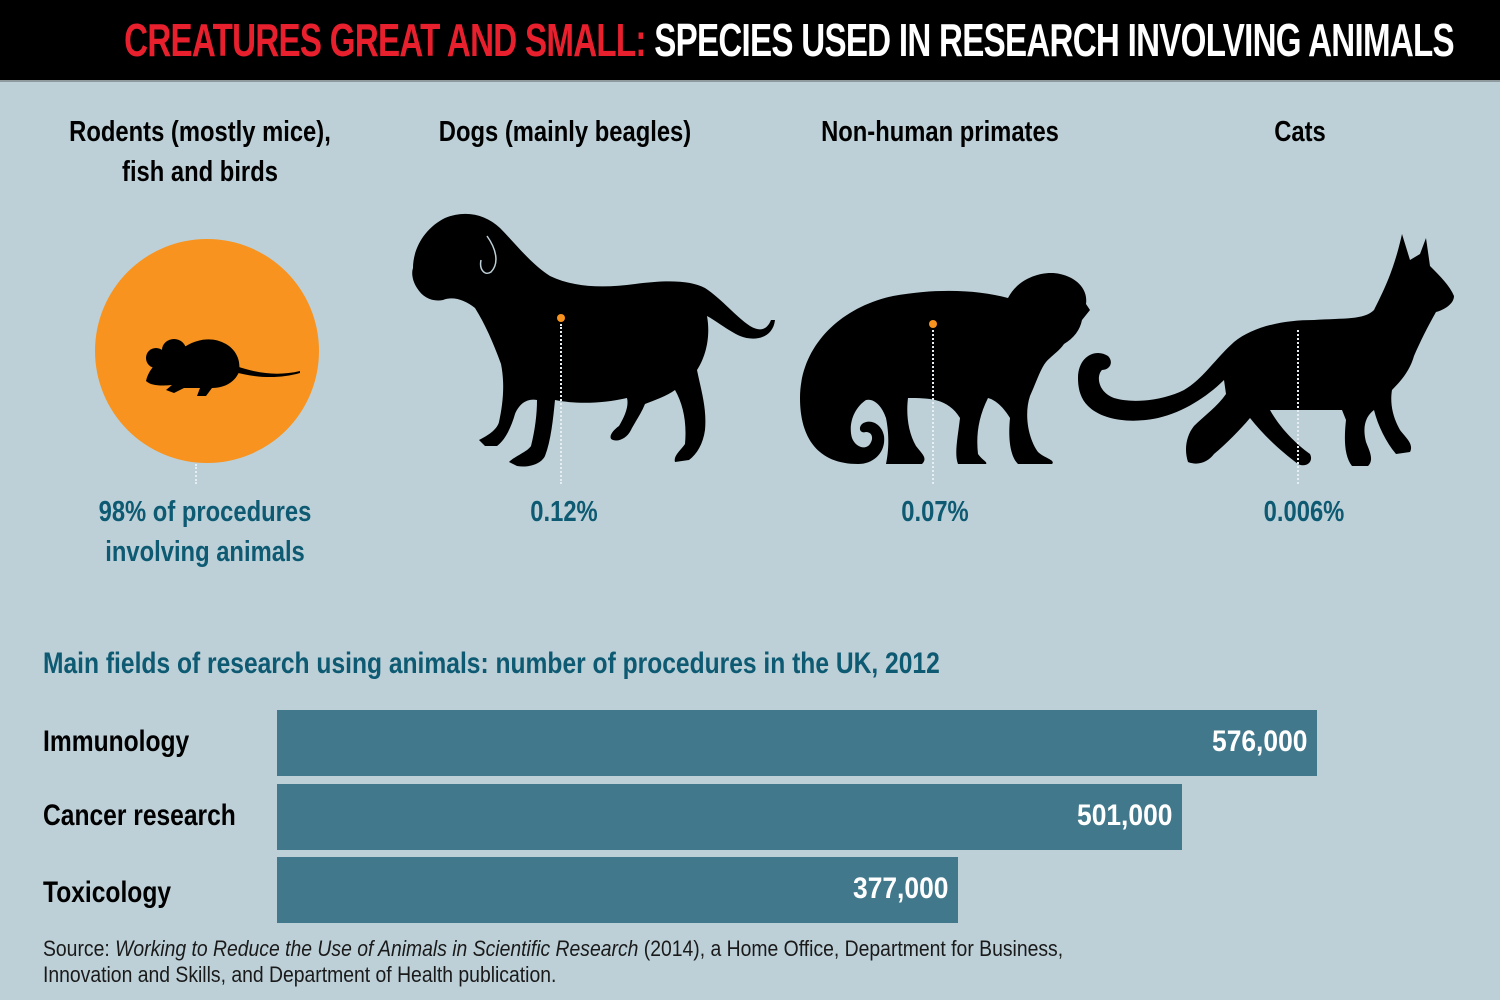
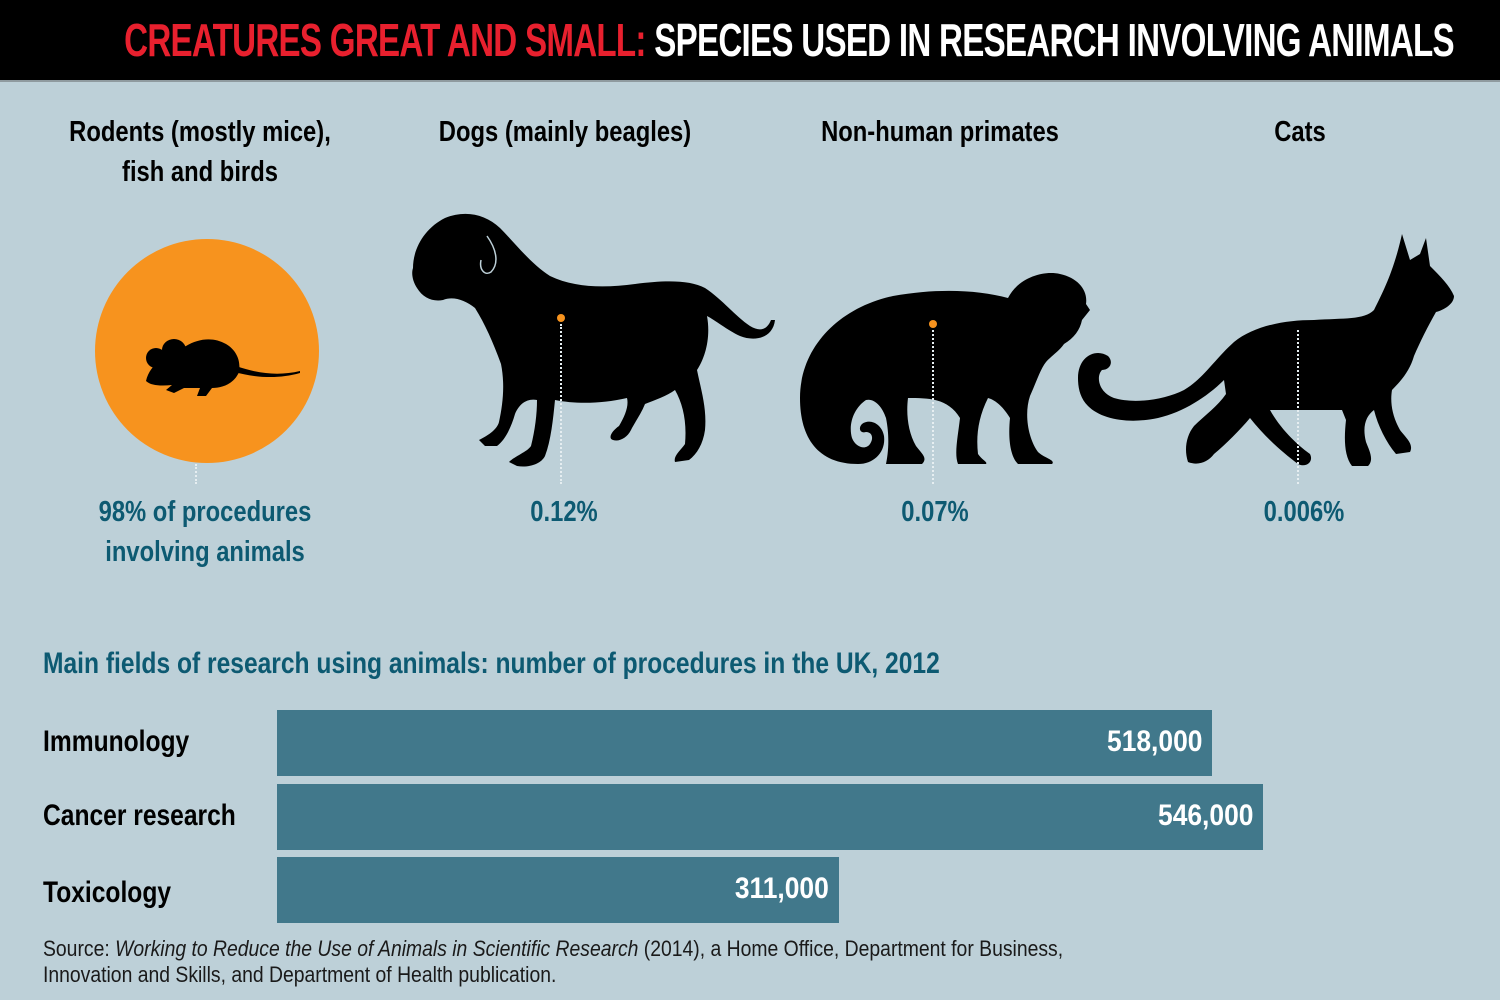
Immunology: 576,000 -> 518,000
Cancer research: 501,000 -> 546,000
Toxicology: 377,000 -> 311,000
